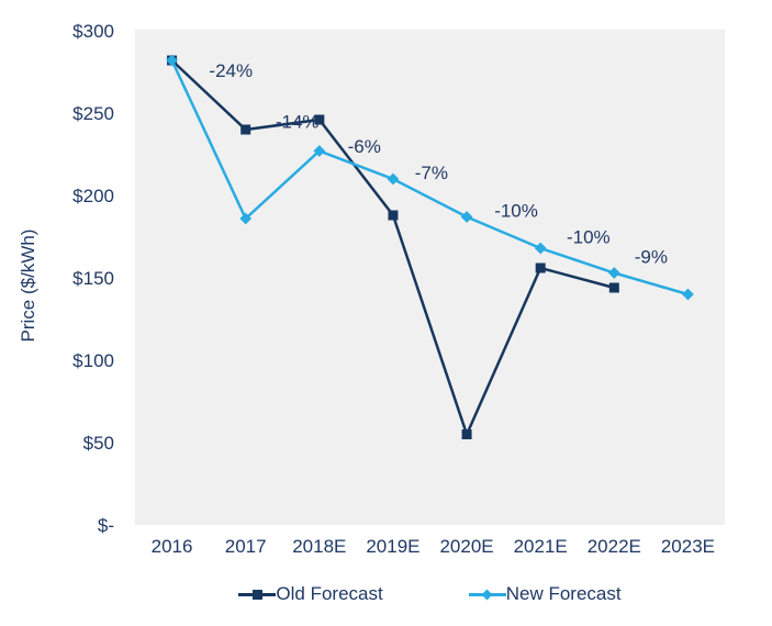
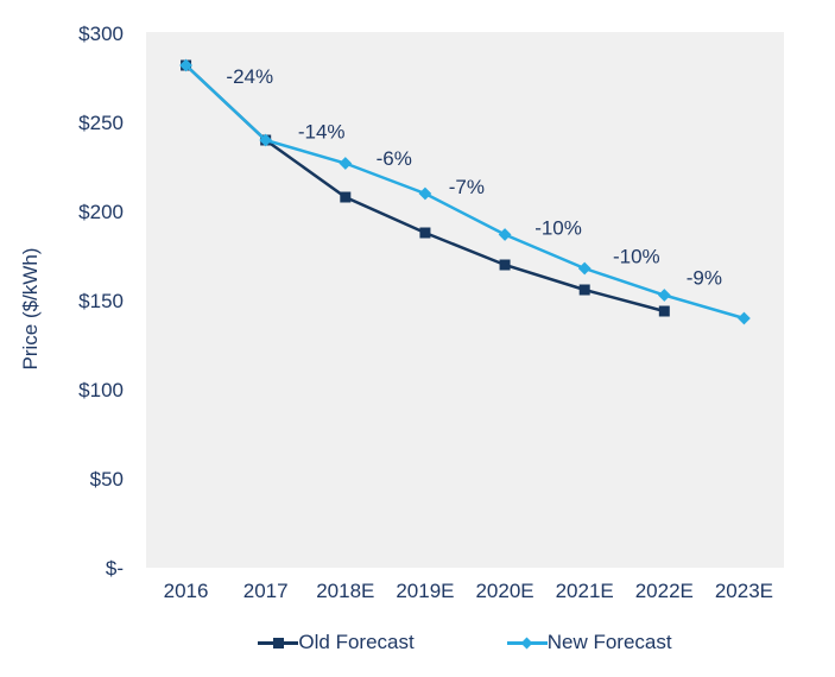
New Forecast/2017: $186 -> $240
Old Forecast/2018E: $246 -> $208
Old Forecast/2020E: $55 -> $170
